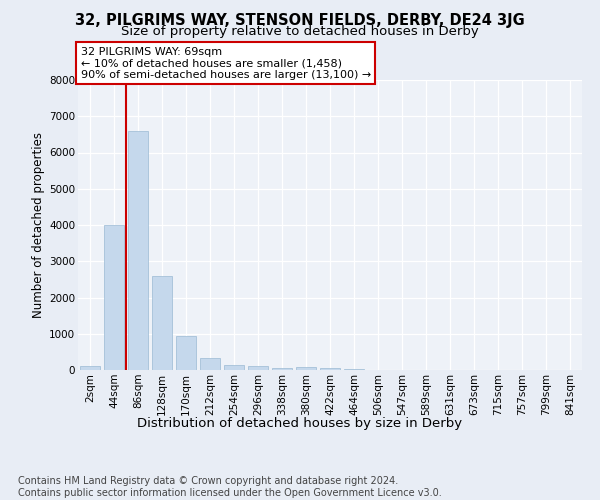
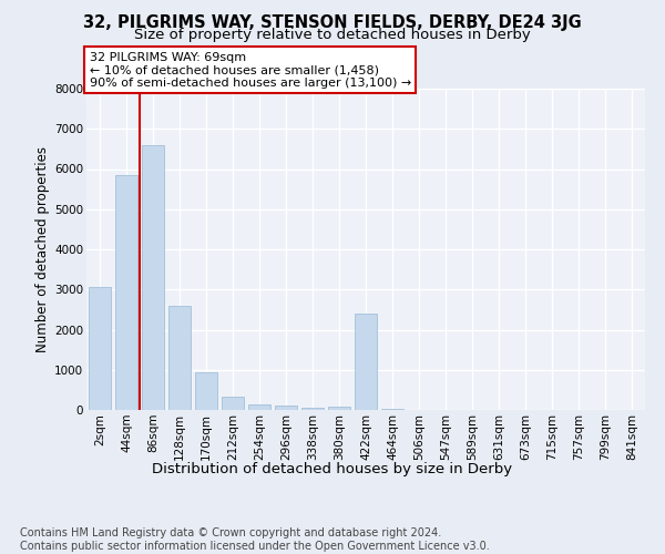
2sqm: 100 -> 3050
44sqm: 4000 -> 5850
422sqm: 60 -> 2400
